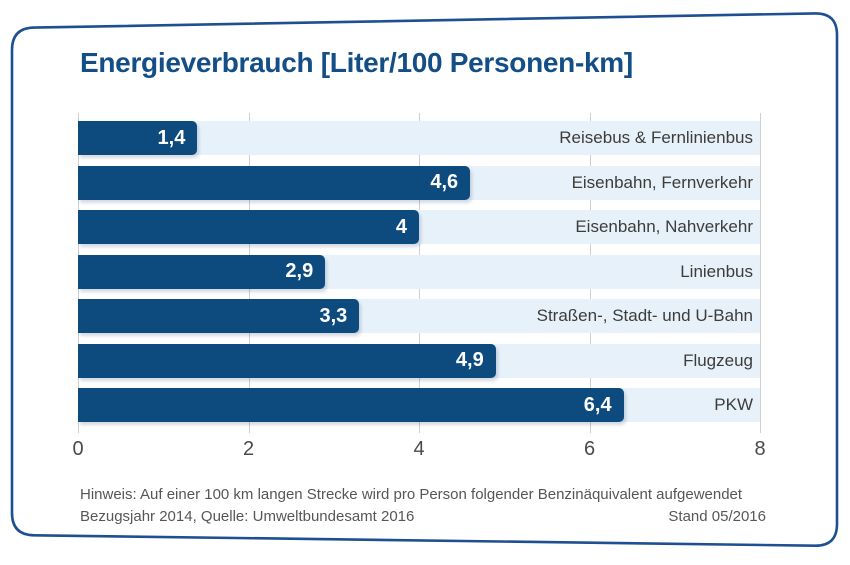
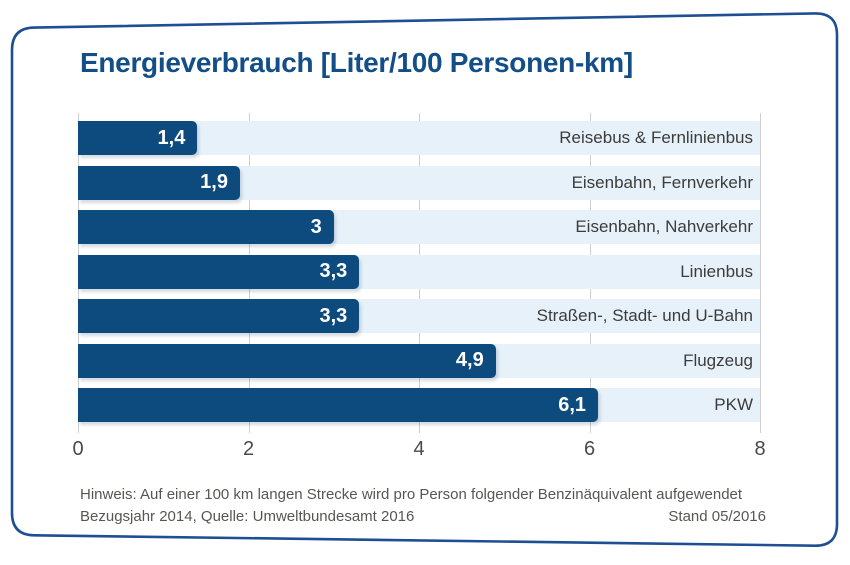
Eisenbahn, Fernverkehr: 4,6 -> 1,9
Eisenbahn, Nahverkehr: 4 -> 3
Linienbus: 2,9 -> 3,3
PKW: 6,4 -> 6,1
